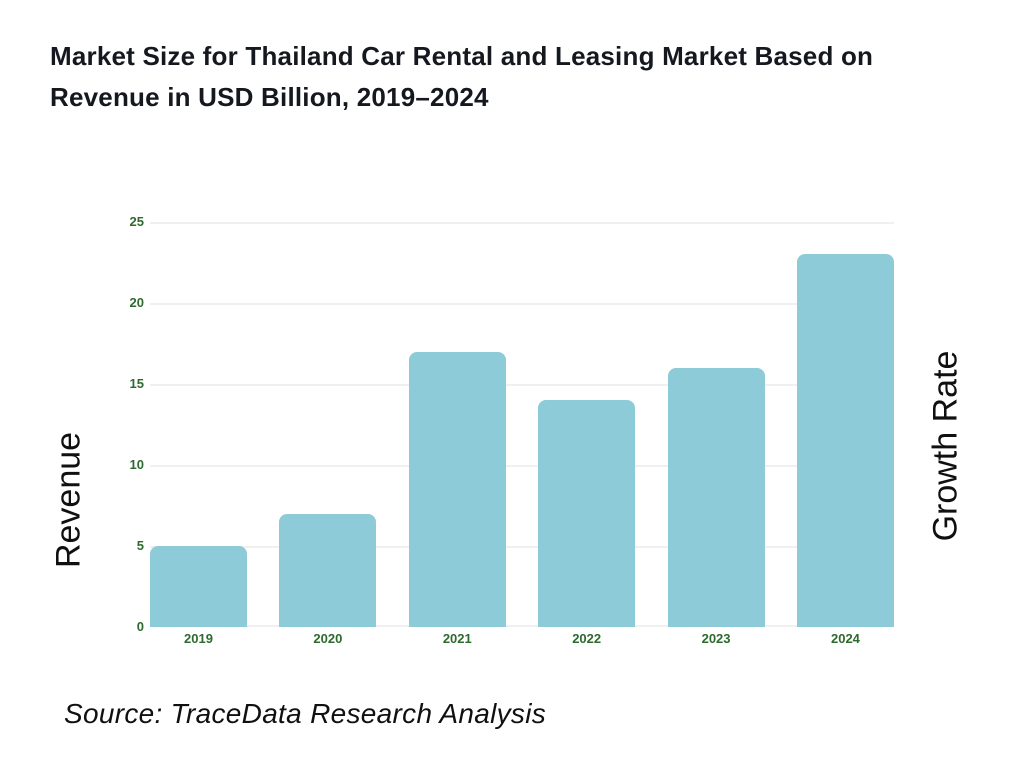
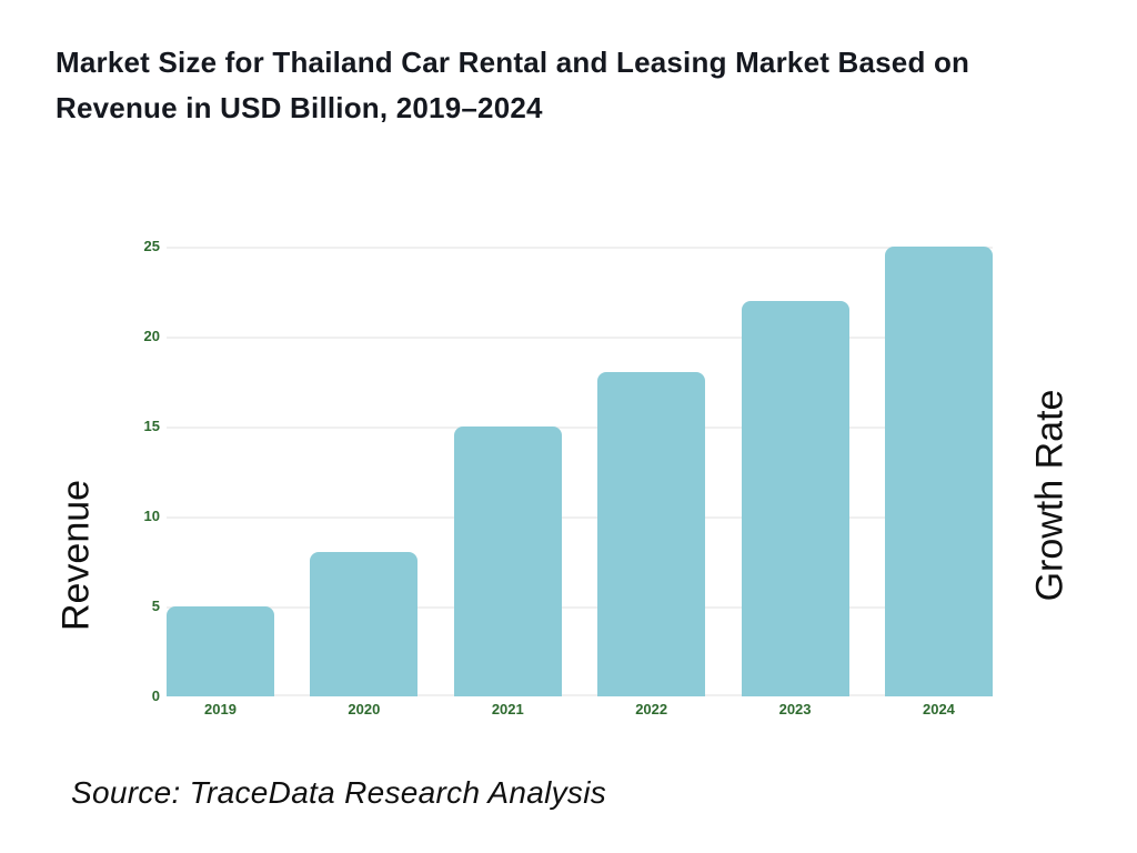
2020: 7 -> 8
2021: 17 -> 15
2022: 14 -> 18
2023: 16 -> 22
2024: 23 -> 25
